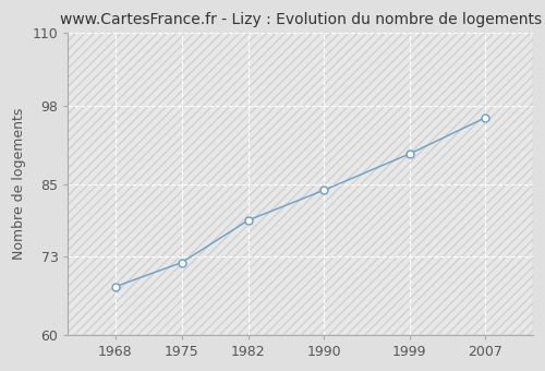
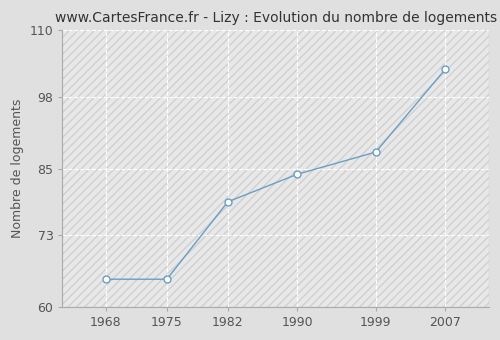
1968: 68 -> 65
1975: 72 -> 65
1999: 90 -> 88
2007: 96 -> 103
